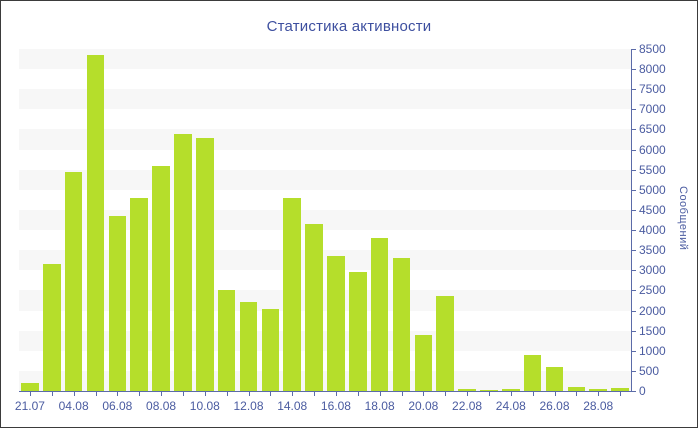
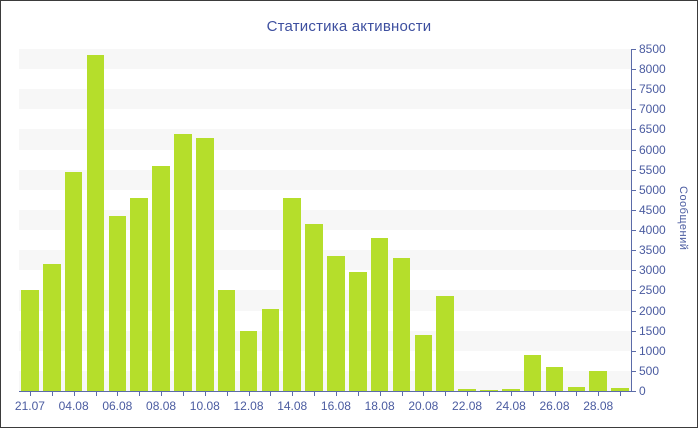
21.07: 200 -> 2500
12.08: 2200 -> 1500
28.08: 100 -> 500
